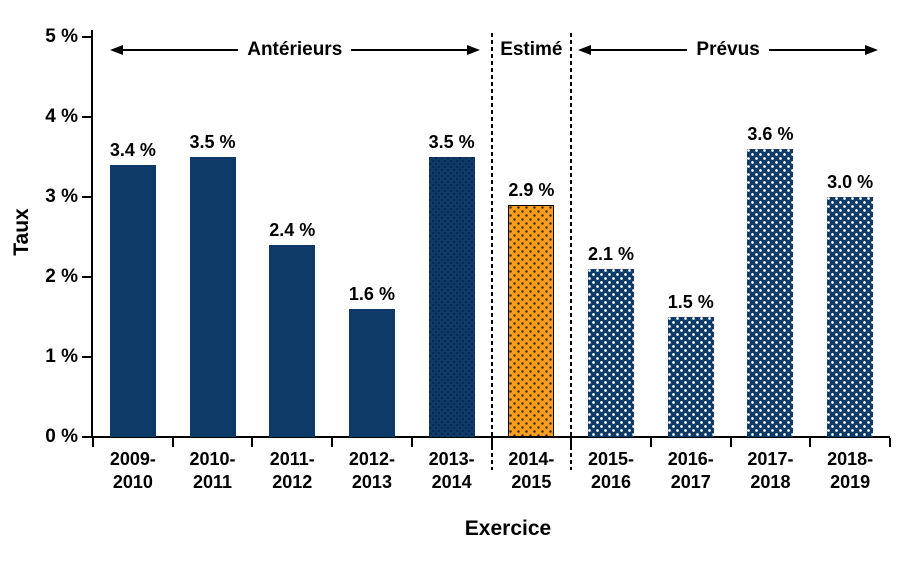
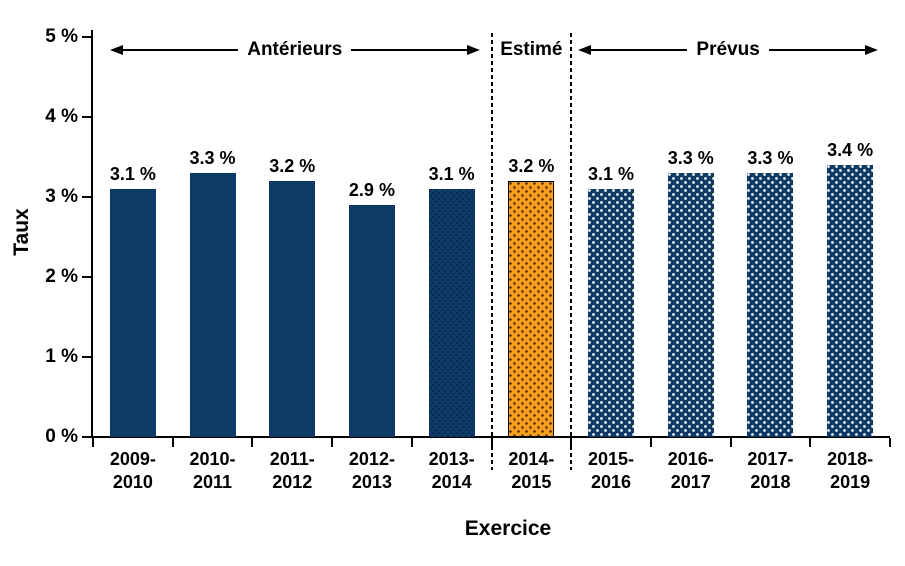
2009-2010: 3.4 -> 3.1
2010-2011: 3.5 -> 3.3
2011-2012: 2.4 -> 3.2
2012-2013: 1.6 -> 2.9
2013-2014: 3.5 -> 3.1
2014-2015: 2.9 -> 3.2
2015-2016: 2.1 -> 3.1
2016-2017: 1.5 -> 3.3
2017-2018: 3.6 -> 3.3
2018-2019: 3.0 -> 3.4
